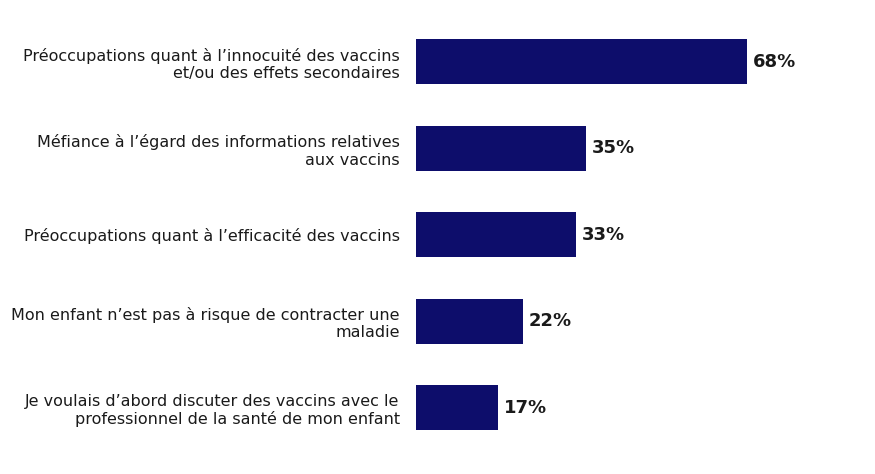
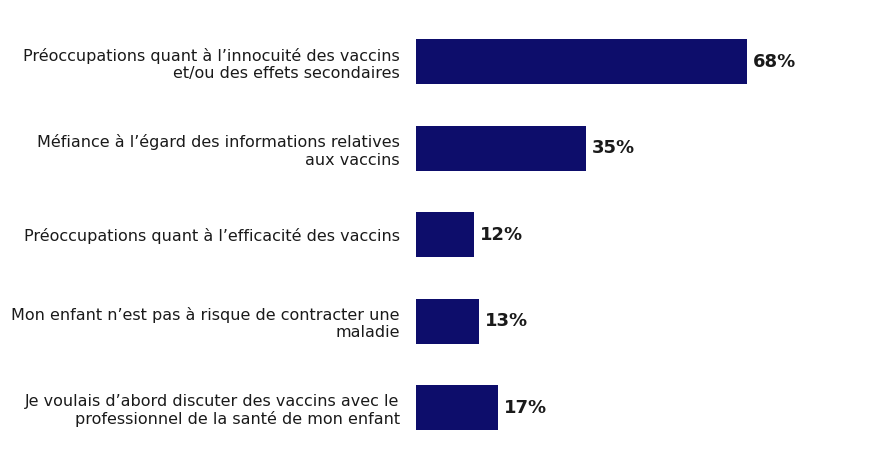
Préoccupations quant à l’efficacité des vaccins: 33% -> 12%
Mon enfant n’est pas à risque de contracter une maladie: 22% -> 13%
